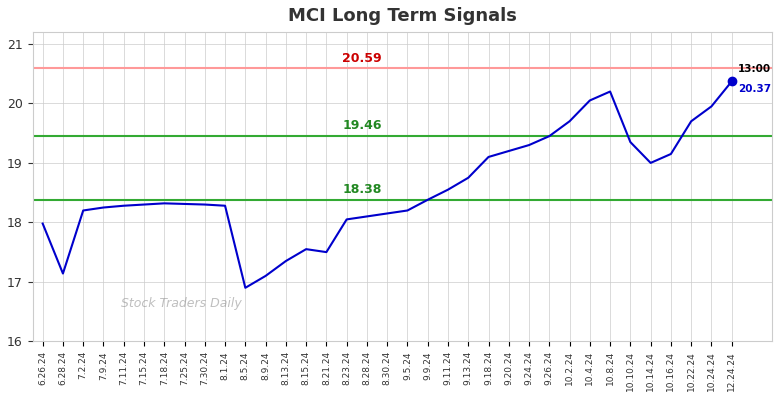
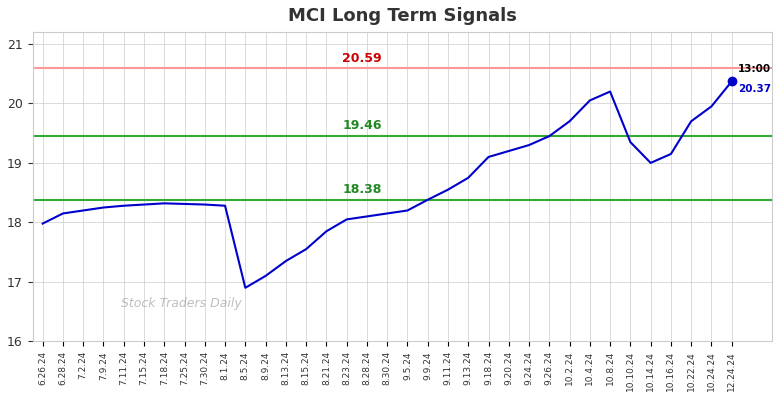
6.28.24: 17.14 -> 18.15
8.21.24: 17.50 -> 17.85
